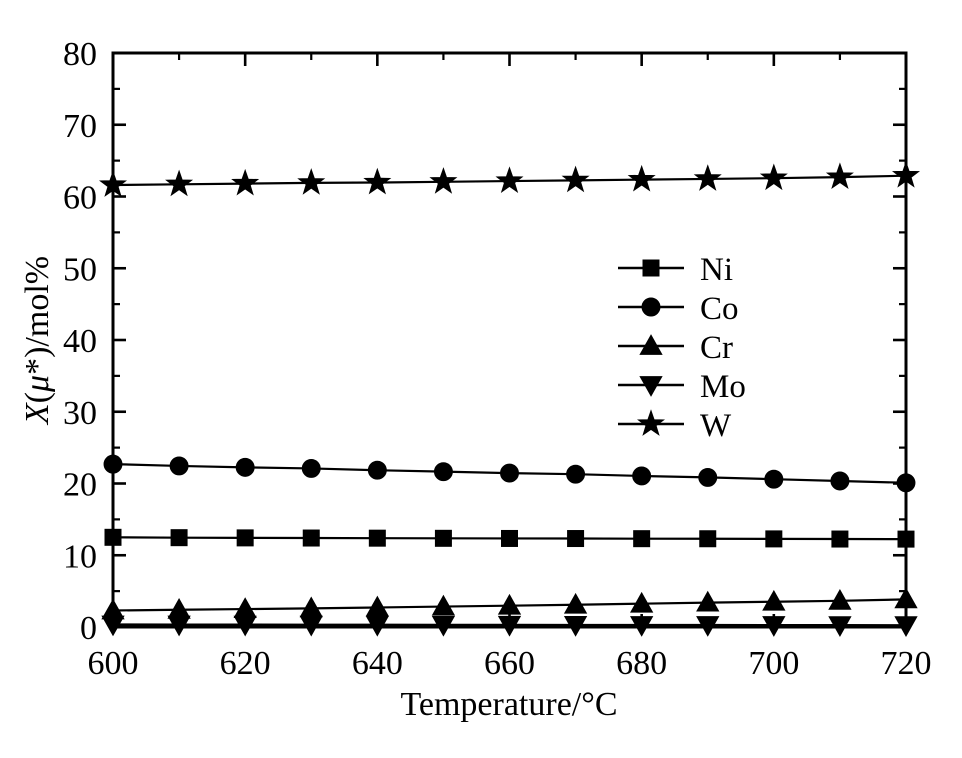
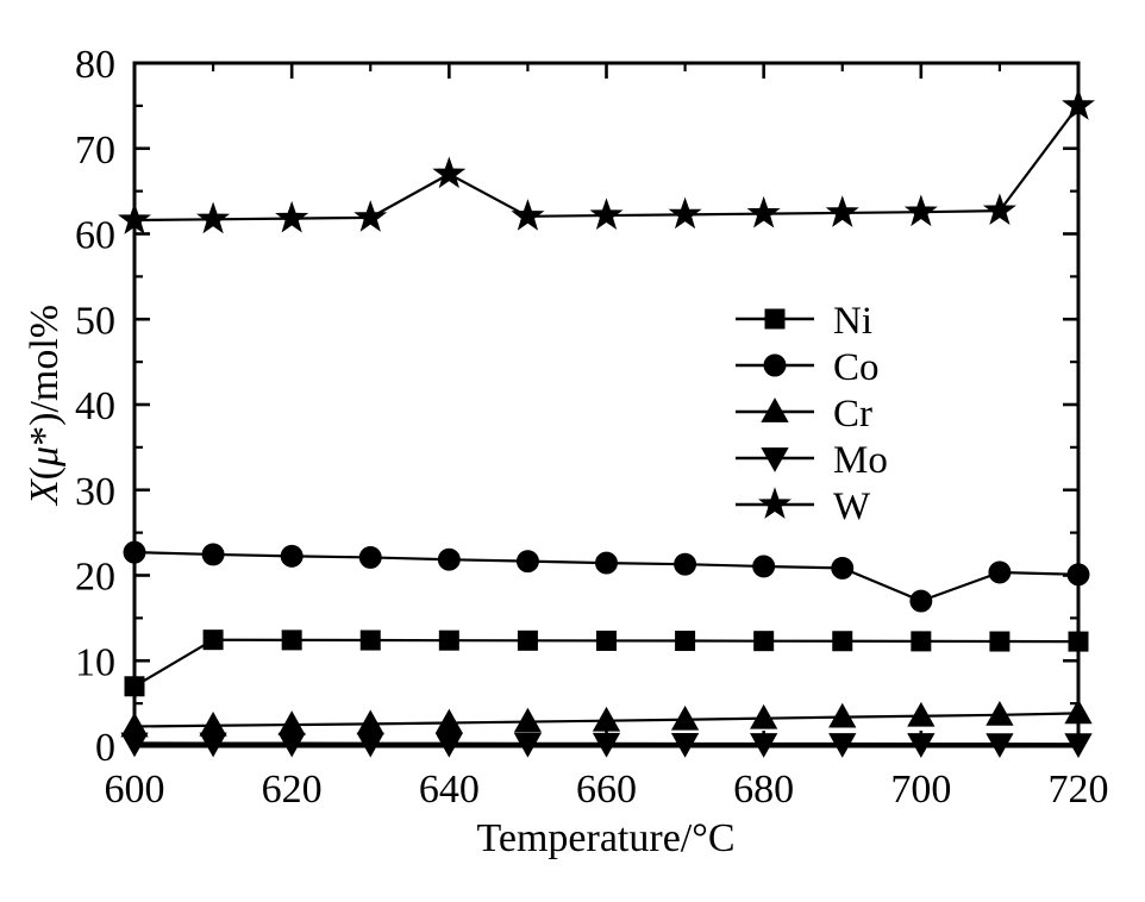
Ni/600: 12 -> 7
W/640: 62 -> 67
Co/700: 21 -> 17
W/720: 63 -> 75
